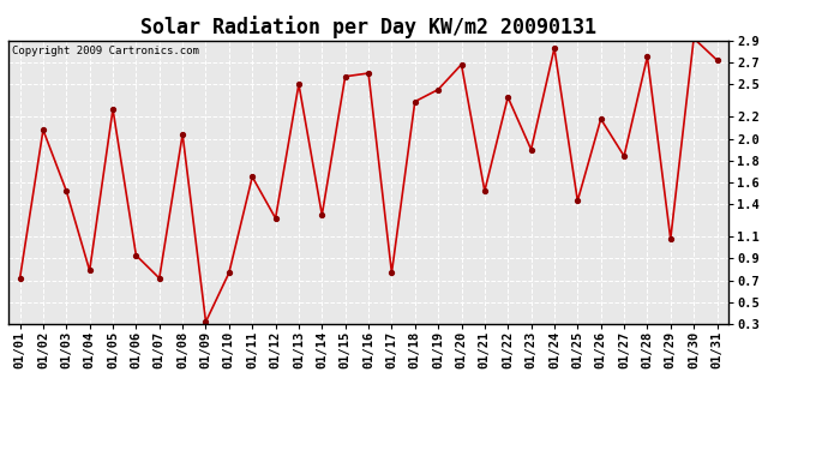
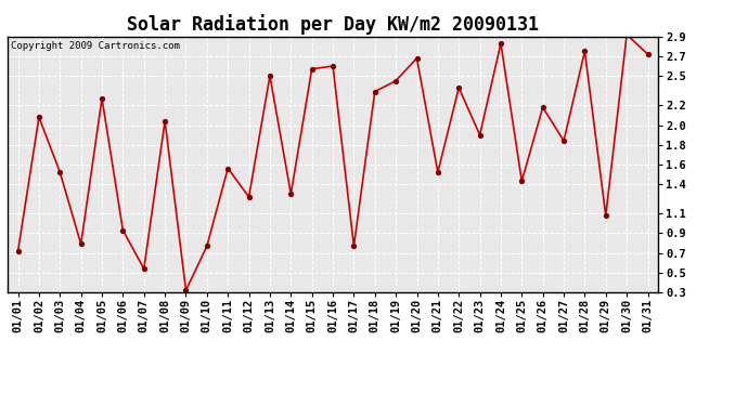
01/07: 0.72 -> 0.54
01/11: 1.65 -> 1.56
